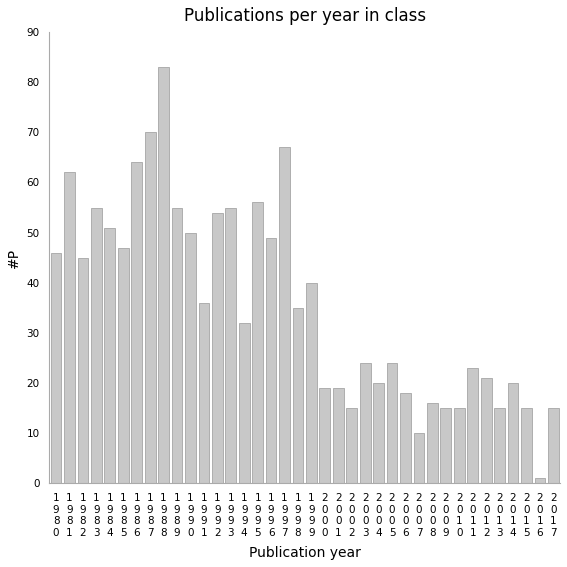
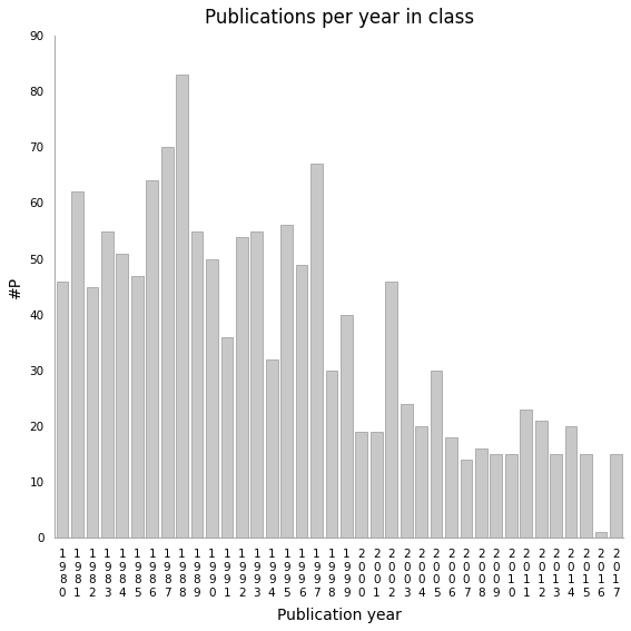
1 9 9 8: 35 -> 30
2 0 0 2: 15 -> 46
2 0 0 5: 24 -> 30
2 0 0 7: 10 -> 14
